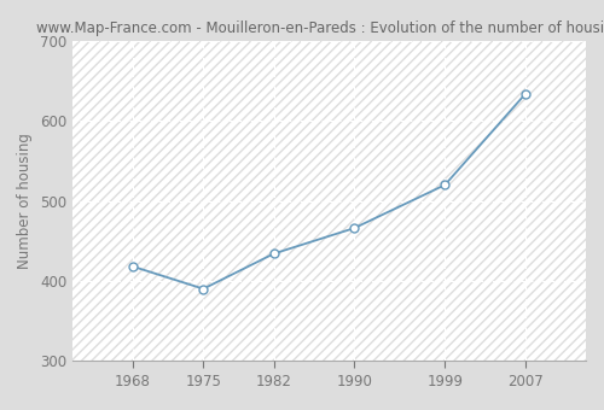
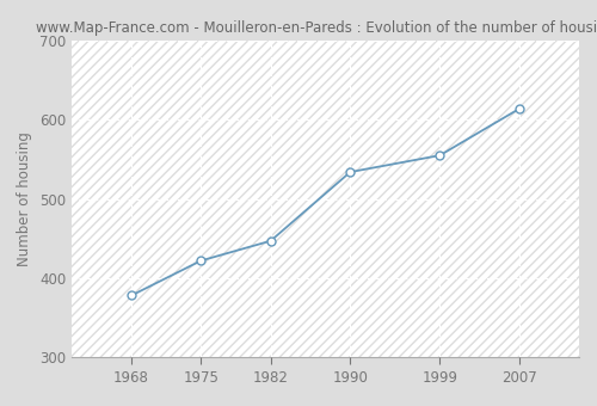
1968: 418 -> 378
1975: 390 -> 422
1982: 434 -> 447
1990: 466 -> 534
1999: 520 -> 555
2007: 634 -> 614
